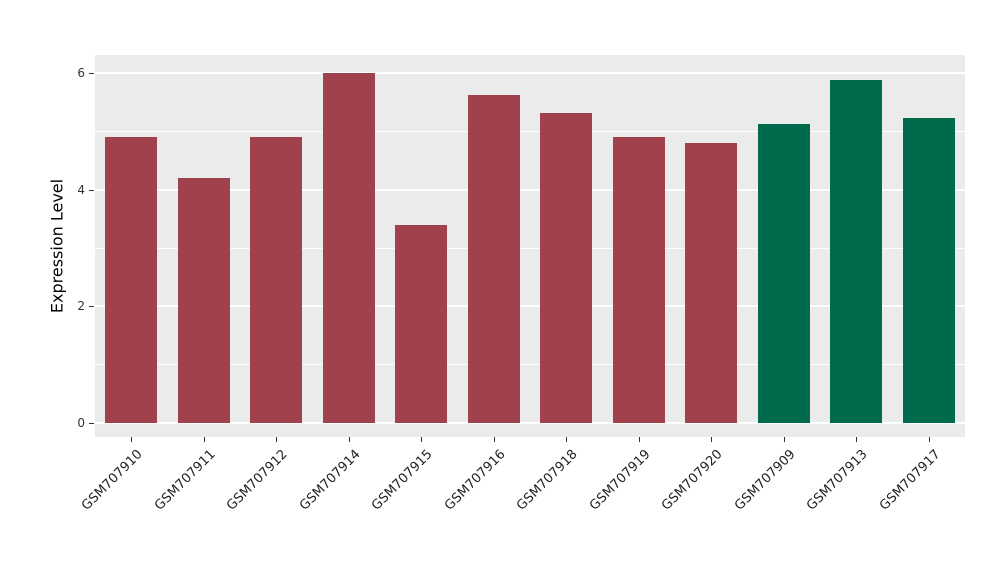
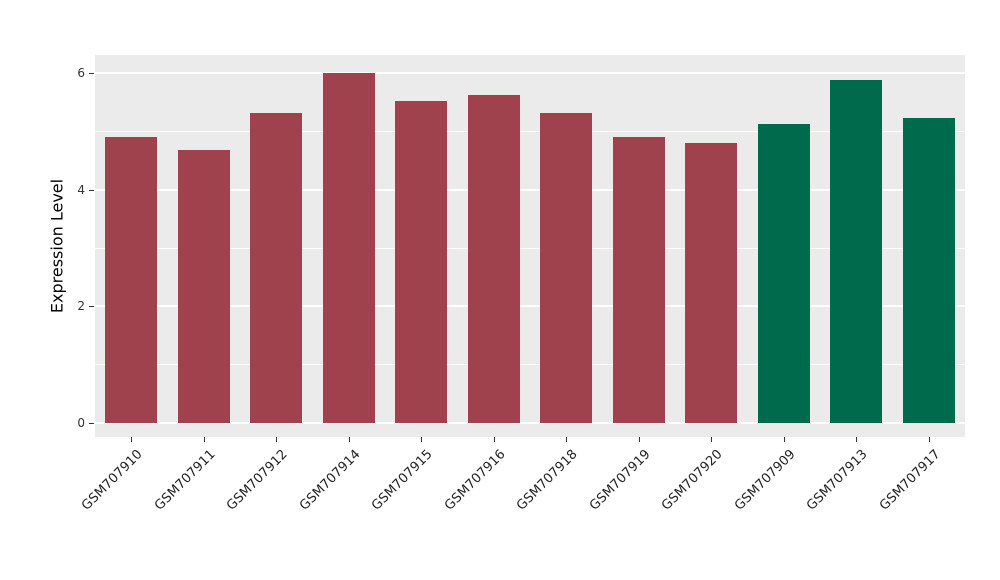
GSM707911: 4.2 -> 4.7
GSM707912: 4.9 -> 5.3
GSM707915: 3.4 -> 5.5
